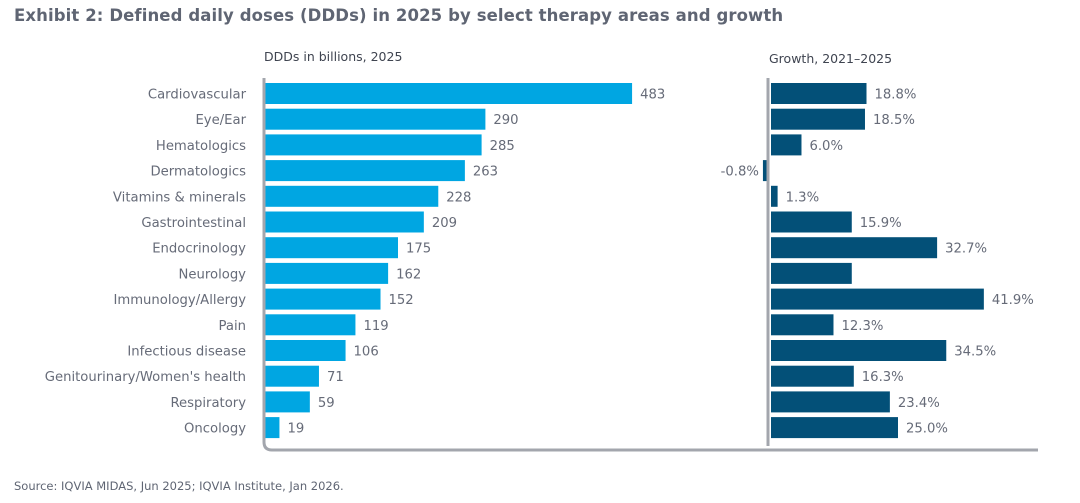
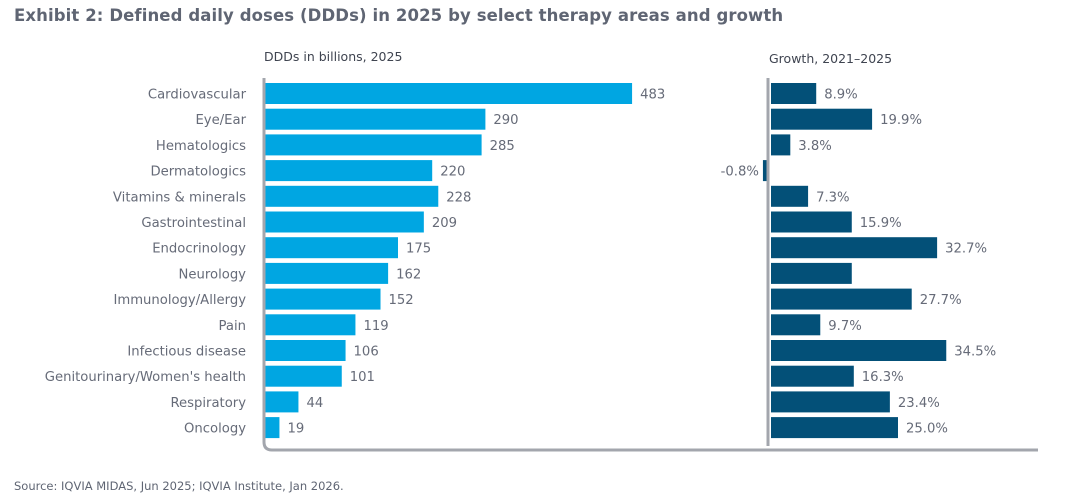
DDDs in billions, 2025/Dermatologics: 263 -> 220
DDDs in billions, 2025/Genitourinary/Women's health: 71 -> 101
DDDs in billions, 2025/Respiratory: 59 -> 44
Growth, 2021–2025/Cardiovascular: 18.8% -> 8.9%
Growth, 2021–2025/Eye/Ear: 18.5% -> 19.9%
Growth, 2021–2025/Hematologics: 6.0% -> 3.8%
Growth, 2021–2025/Vitamins & minerals: 1.3% -> 7.3%
Growth, 2021–2025/Immunology/Allergy: 41.9% -> 27.7%
Growth, 2021–2025/Pain: 12.3% -> 9.7%
